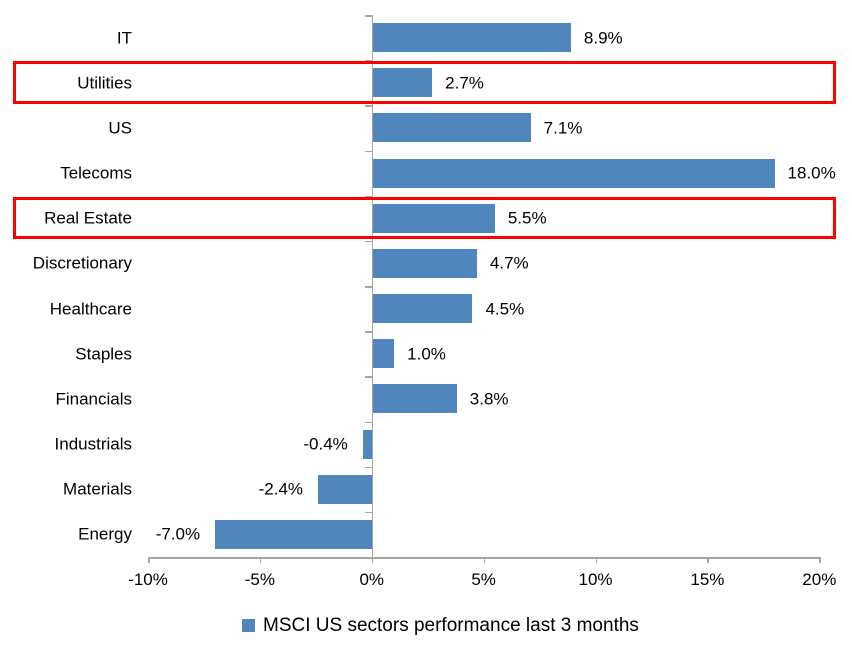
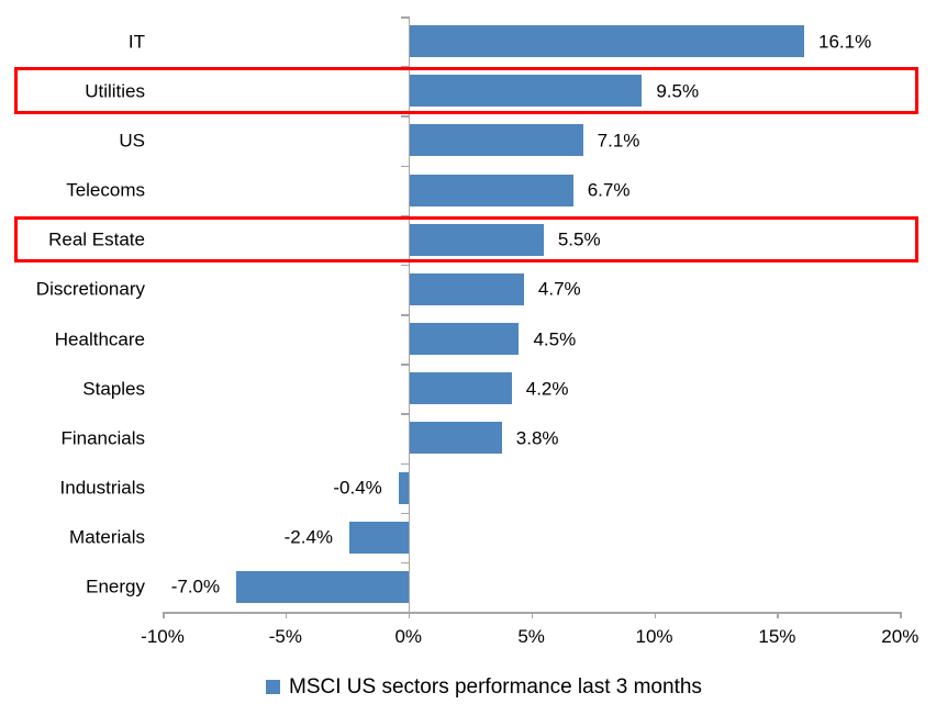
IT: 8.9% -> 16.1%
Utilities: 2.7% -> 9.5%
Telecoms: 18.0% -> 6.7%
Staples: 1.0% -> 4.2%
